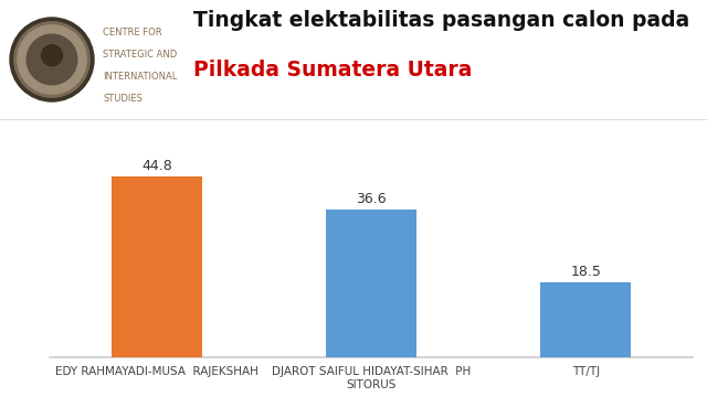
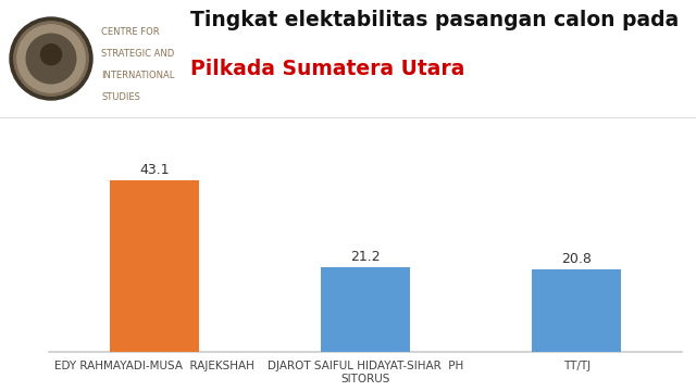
EDY RAHMAYADI-MUSA RAJEKSHAH: 44.8 -> 43.1
DJAROT SAIFUL HIDAYAT-SIHAR PH SITORUS: 36.6 -> 21.2
TT/TJ: 18.5 -> 20.8
